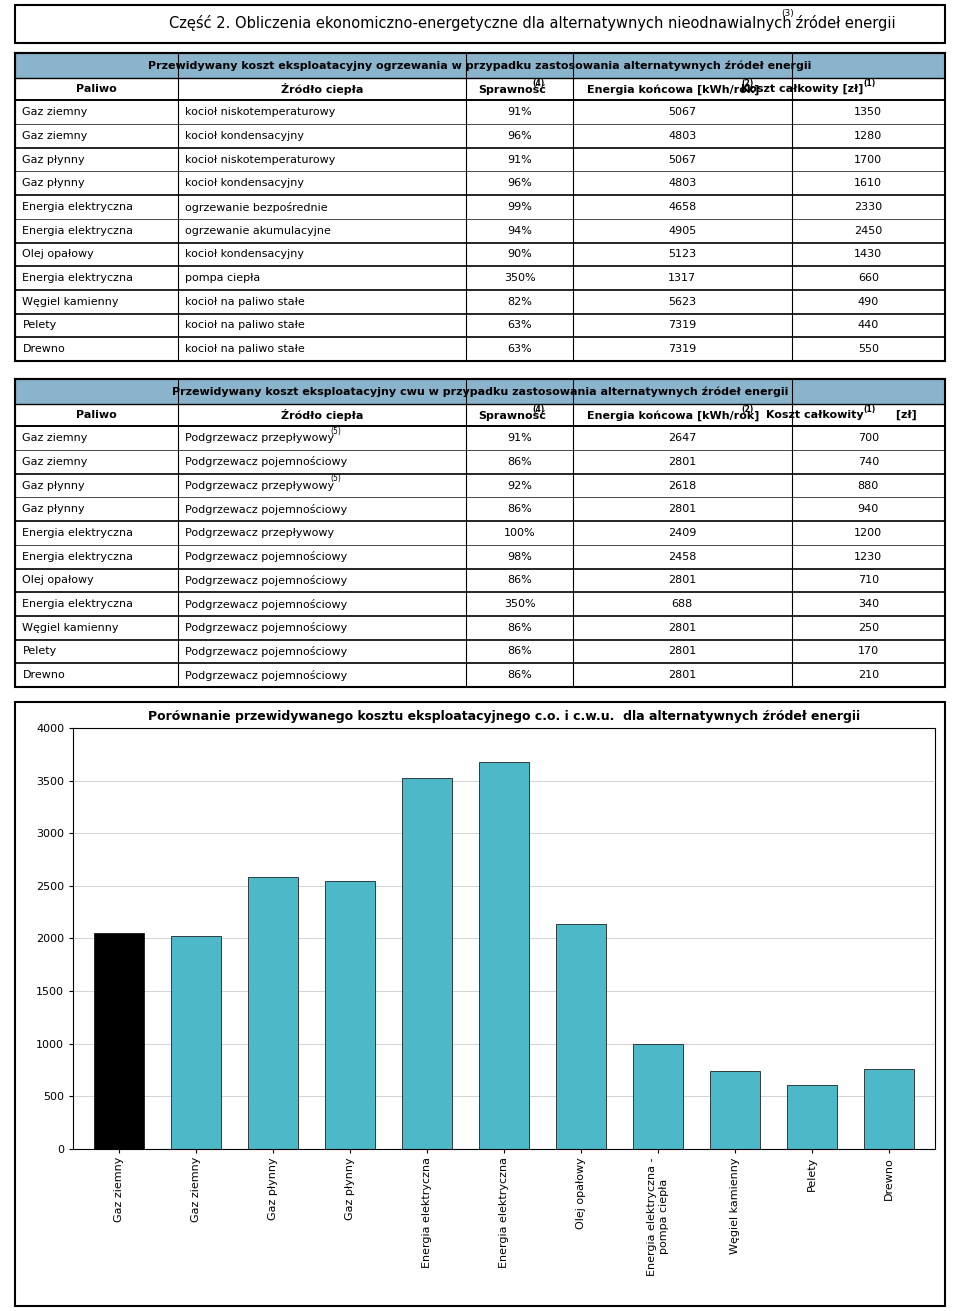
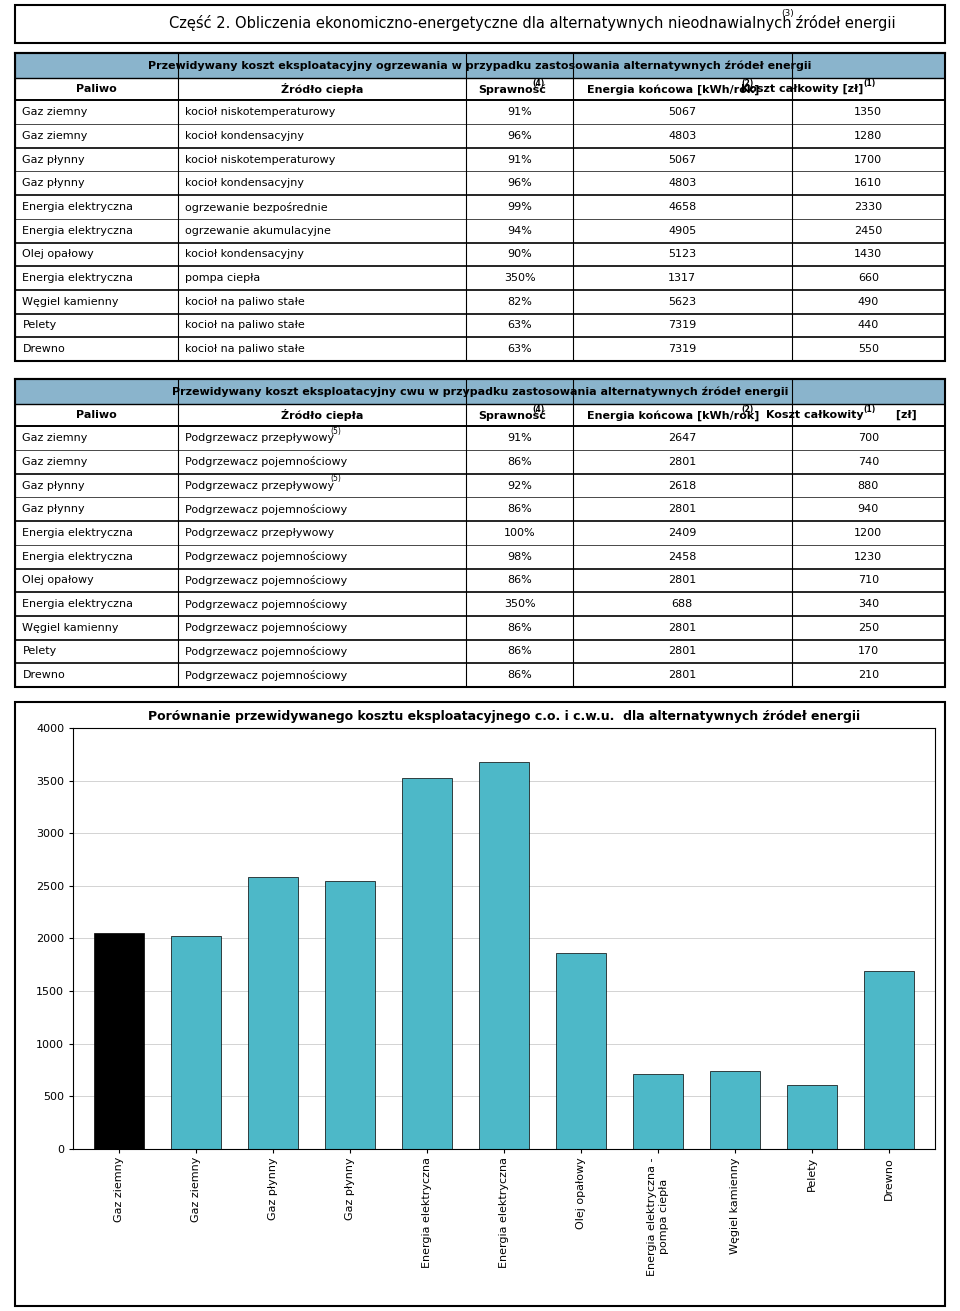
Olej opałowy: 2140 -> 1860
Energia elektryczna - pompa ciepła: 1000 -> 710
Drewno: 760 -> 1690
